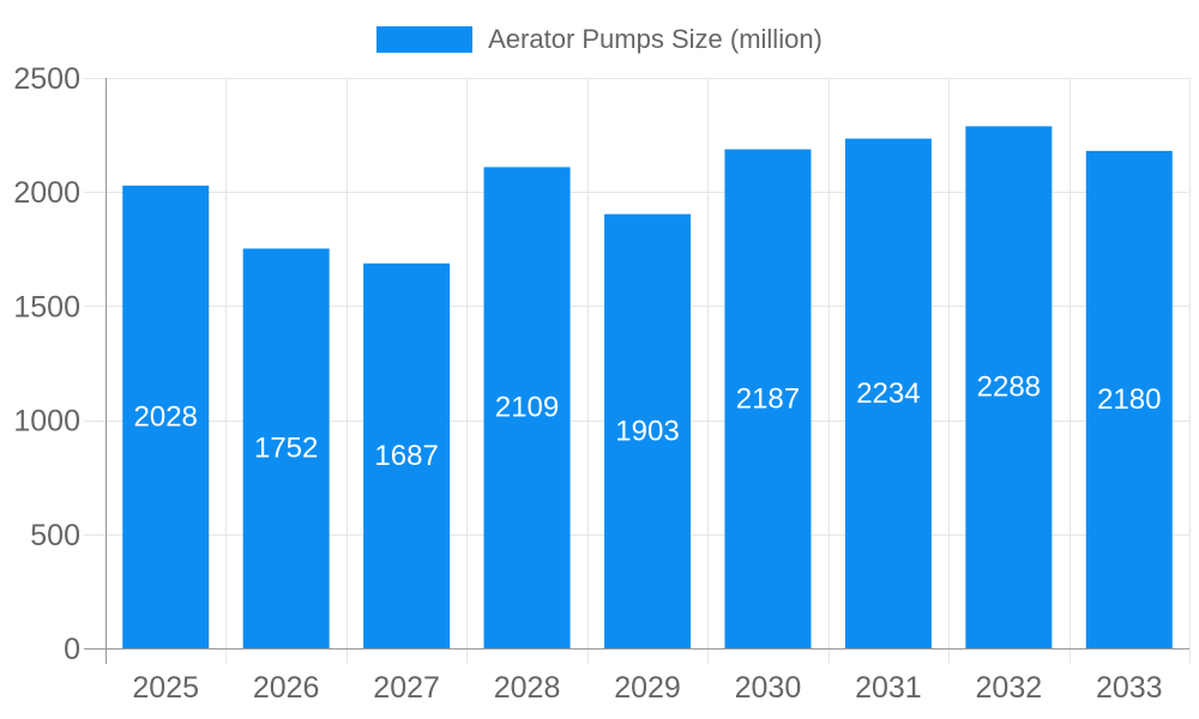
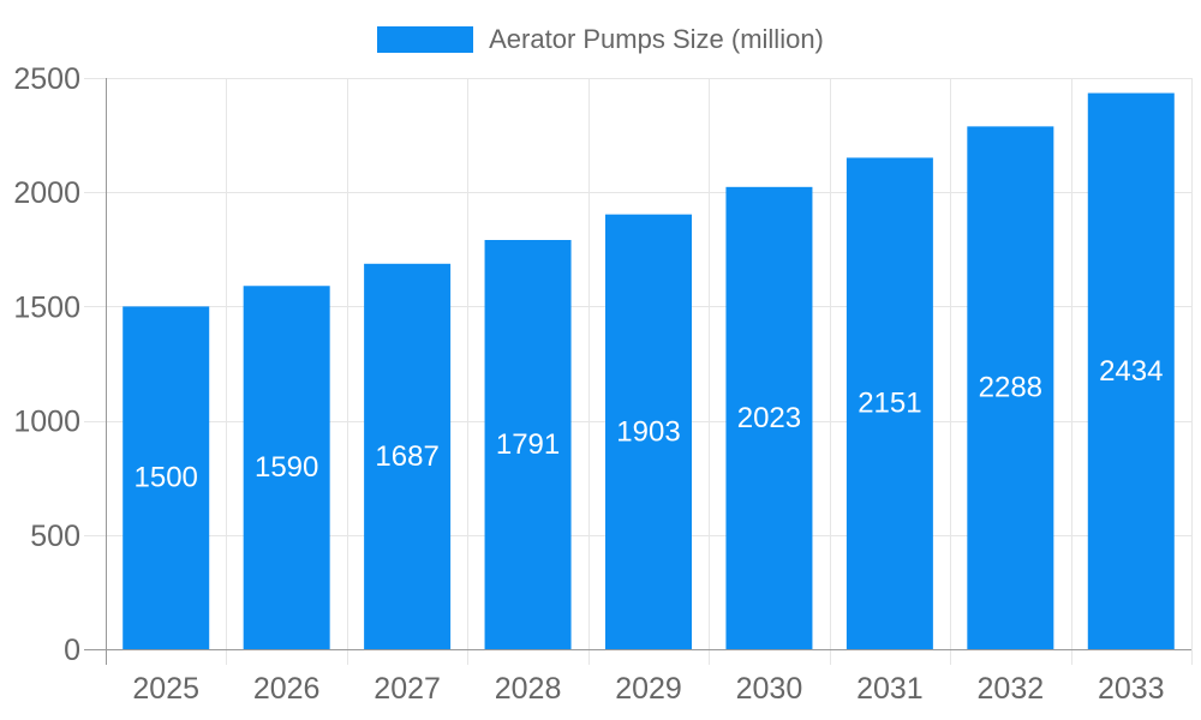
2025: 2028 -> 1500
2026: 1752 -> 1590
2028: 2109 -> 1791
2030: 2187 -> 2023
2031: 2234 -> 2151
2033: 2180 -> 2434
